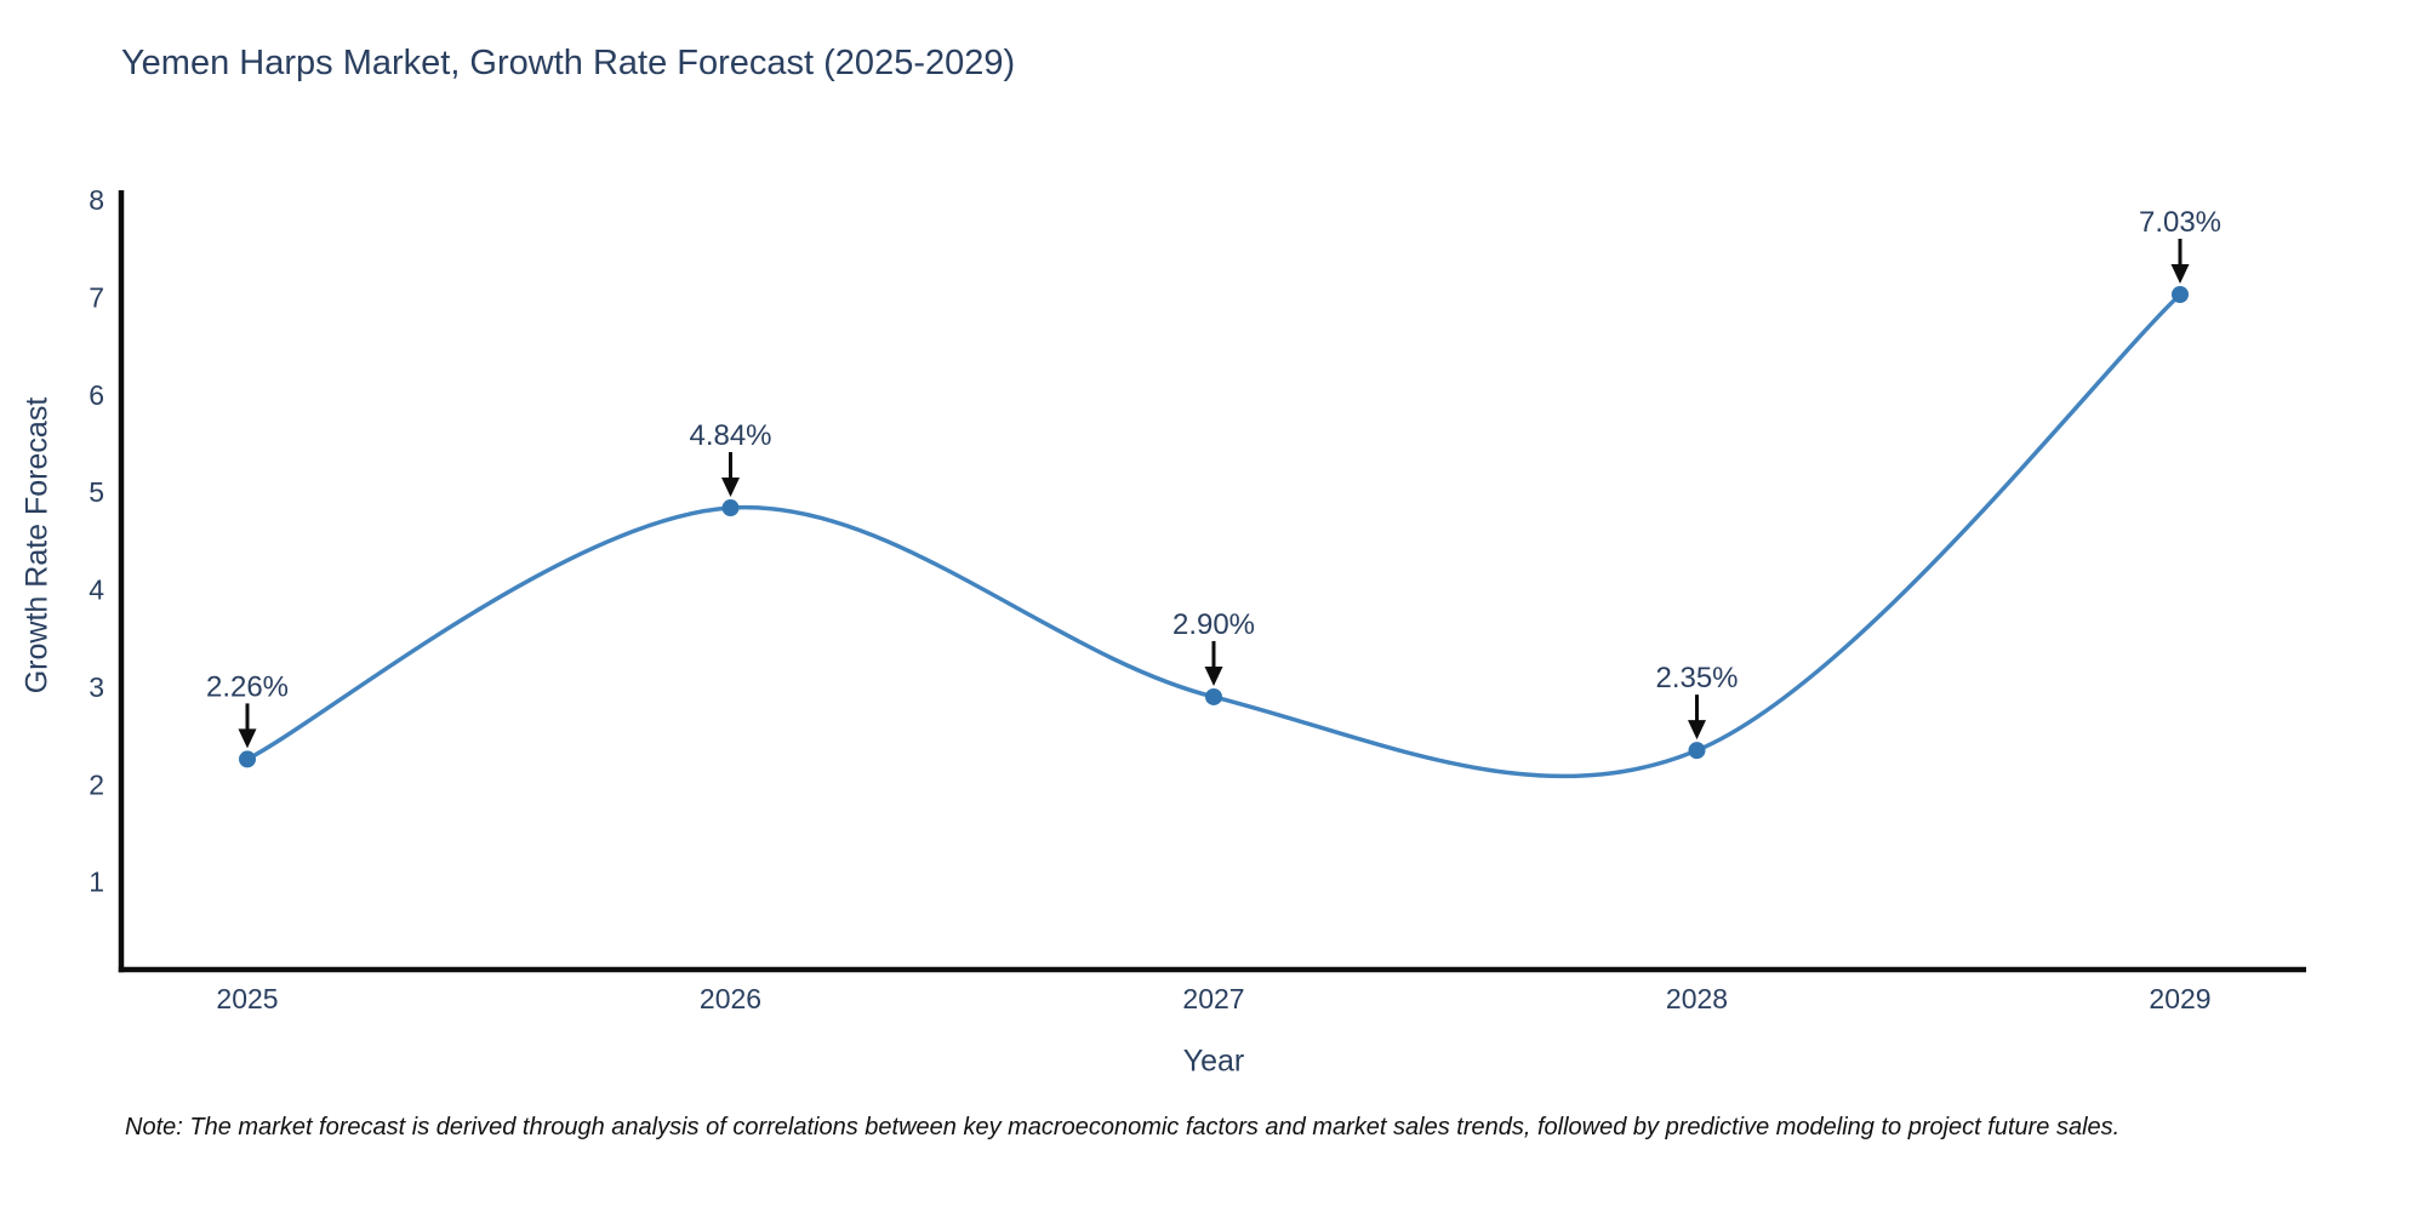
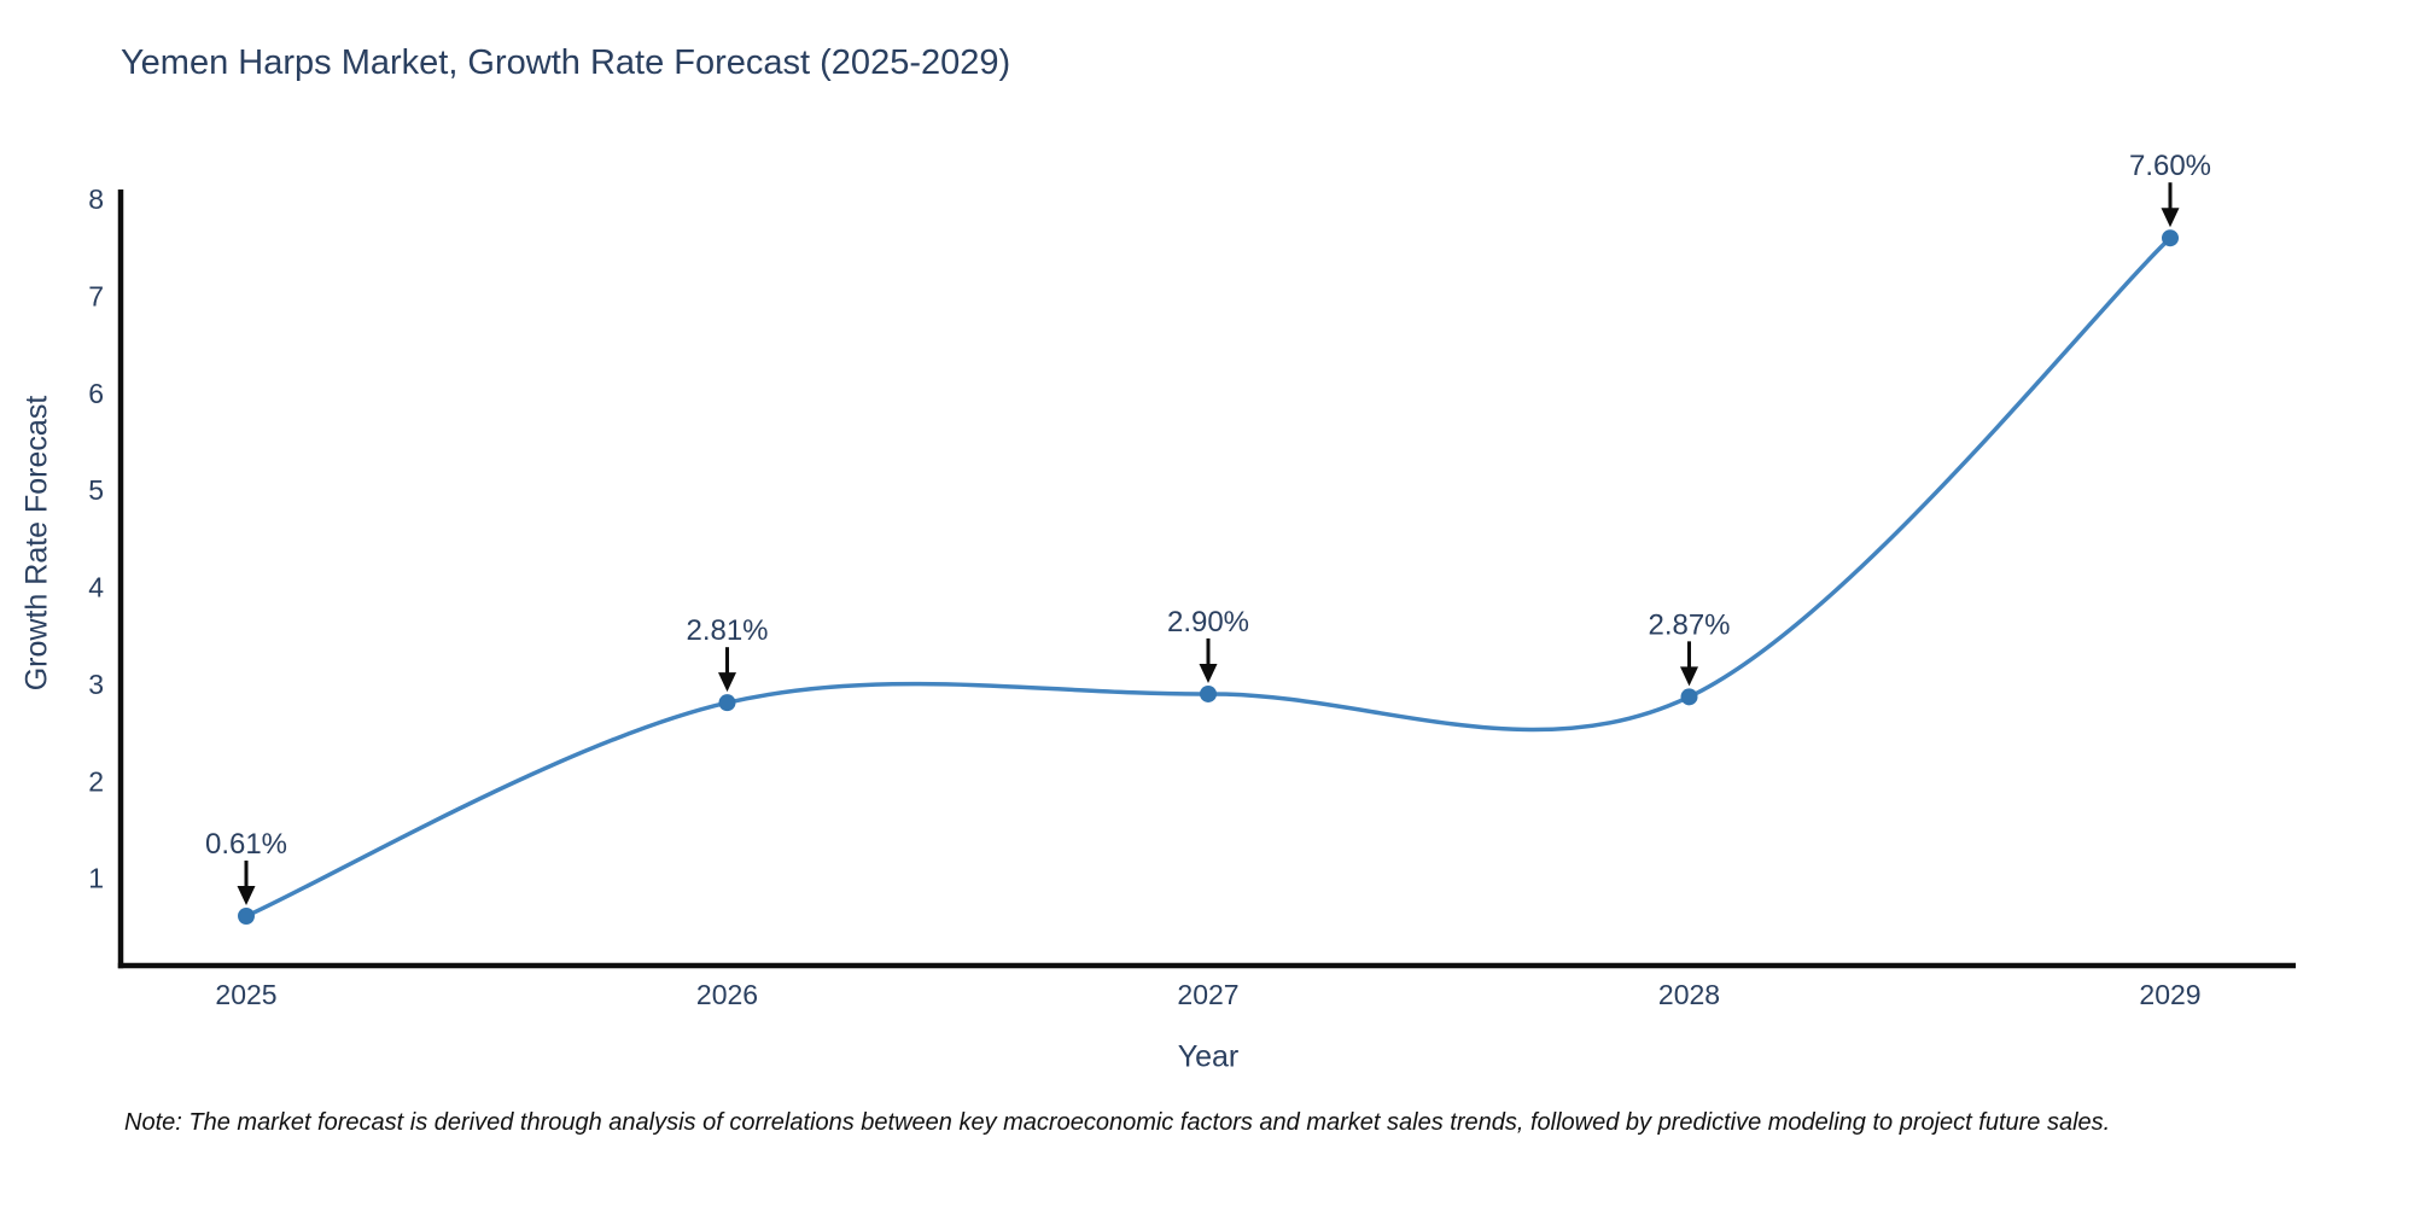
2025: 2.26% -> 0.61%
2026: 4.84% -> 2.81%
2028: 2.35% -> 2.87%
2029: 7.03% -> 7.60%
